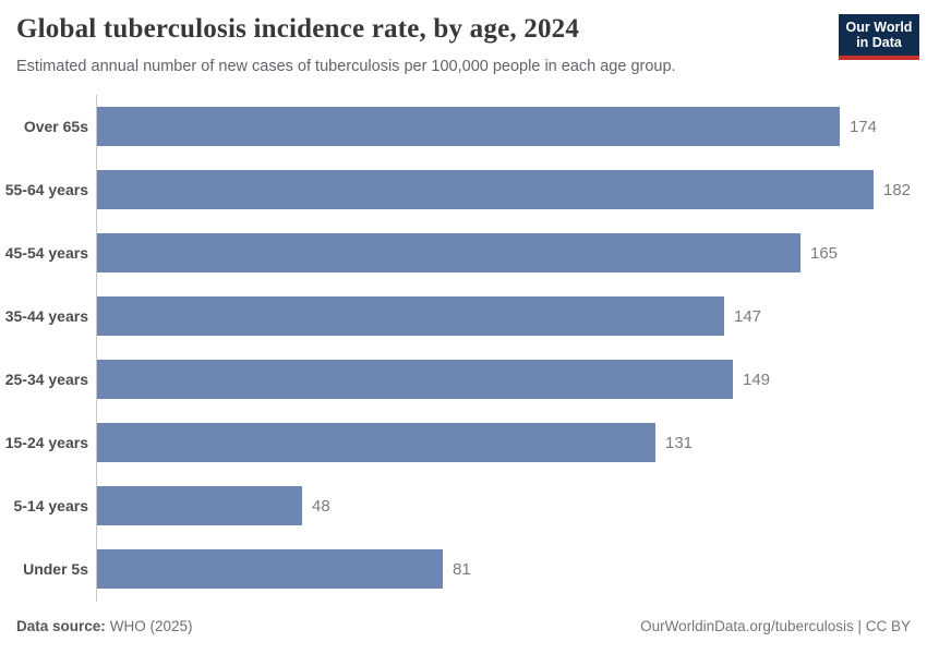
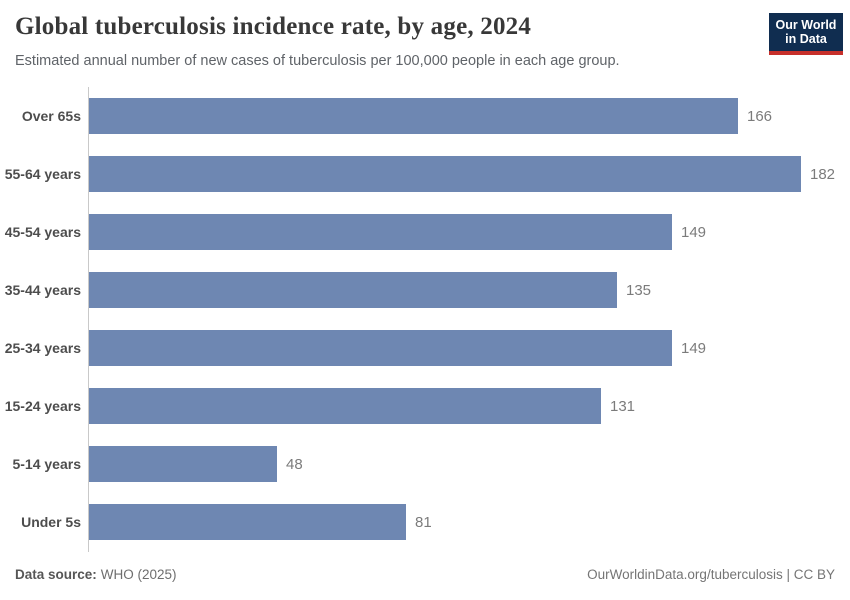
Over 65s: 174 -> 166
45-54 years: 165 -> 149
35-44 years: 147 -> 135
